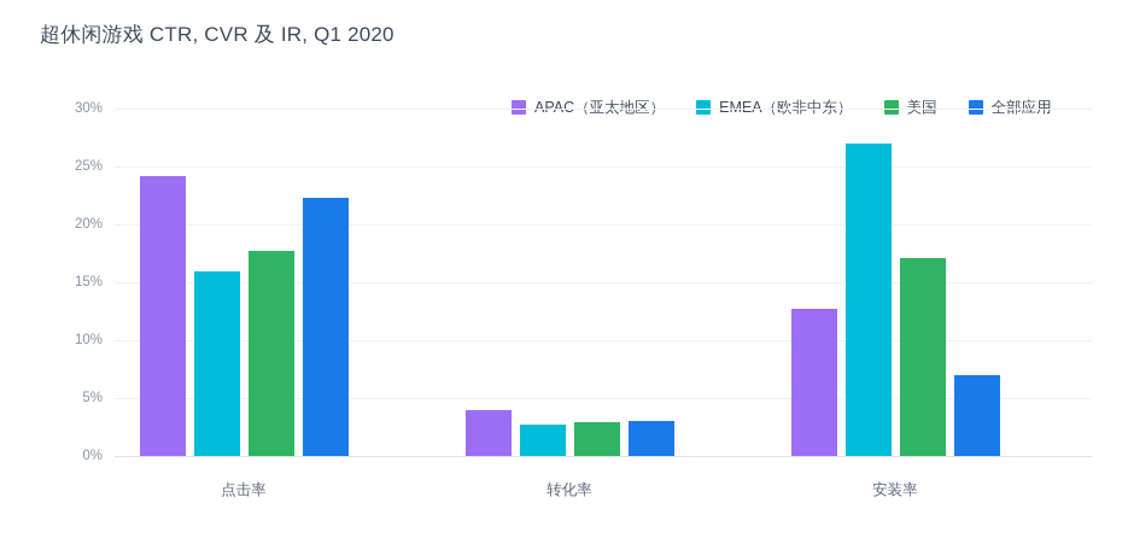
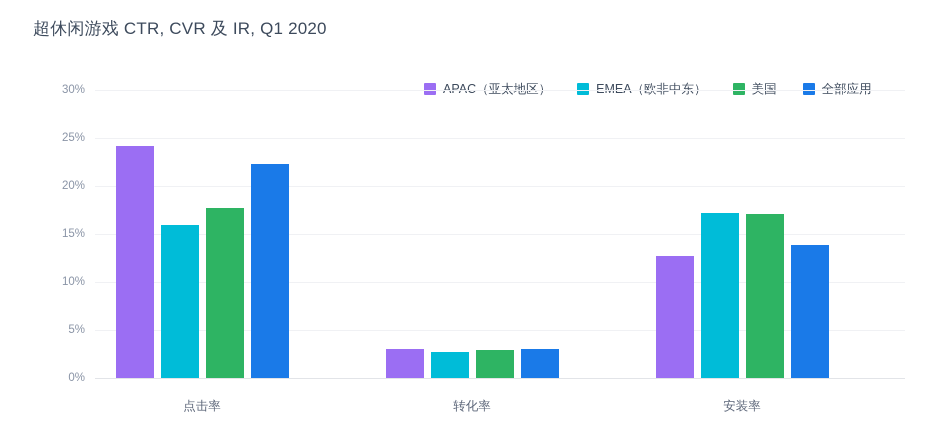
APAC（亚太地区）/转化率: 4% -> 3%
EMEA（欧非中东）/安装率: 27% -> 17%
全部应用/安装率: 7% -> 14%
